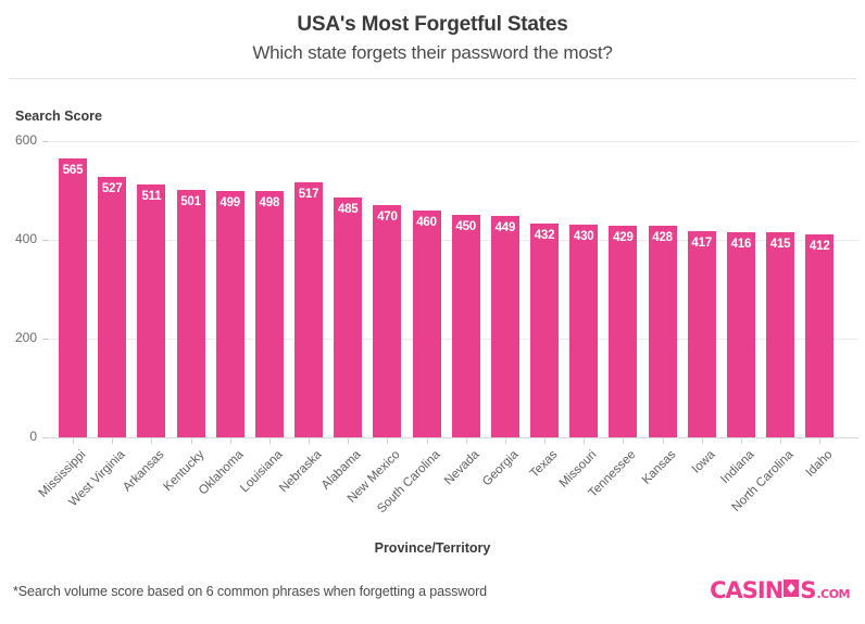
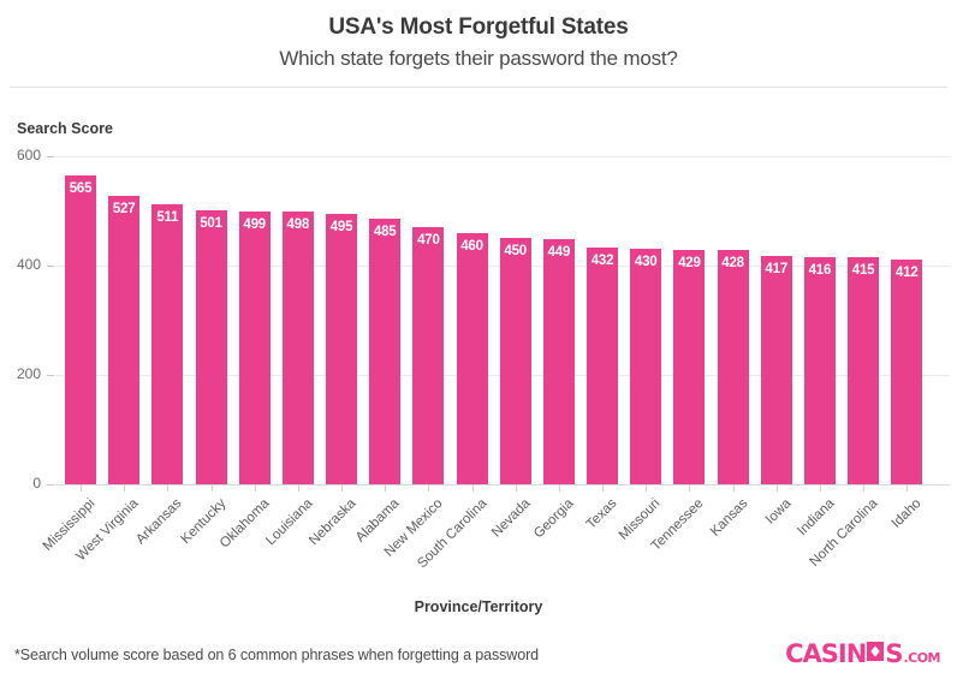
Nebraska: 517 -> 495
